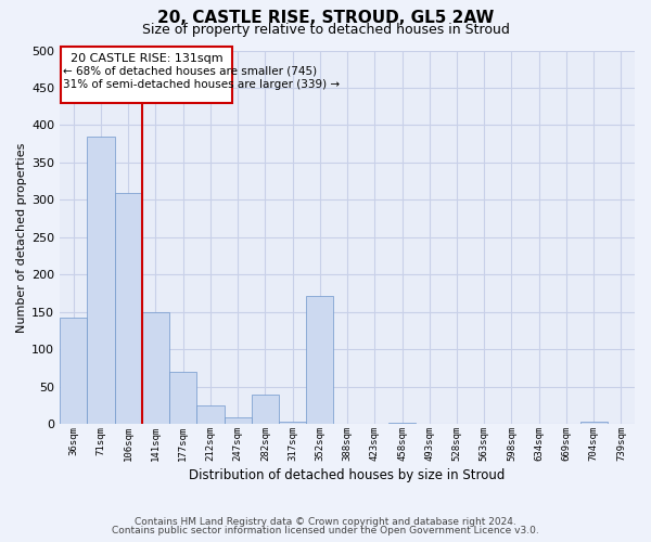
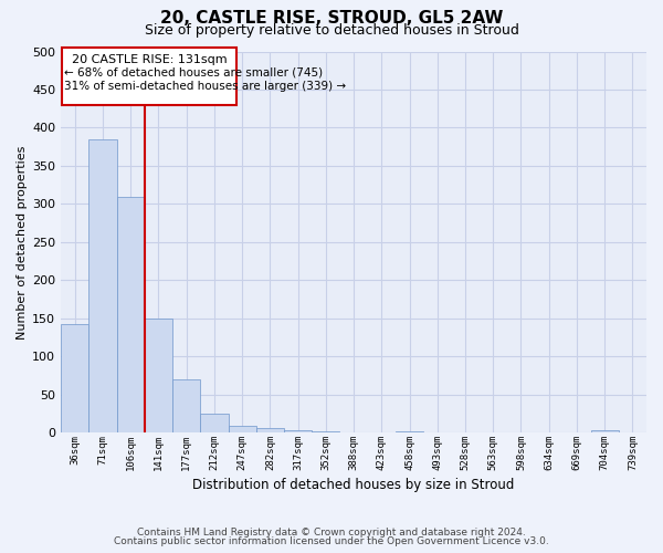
282sqm: 40 -> 7
352sqm: 172 -> 2
